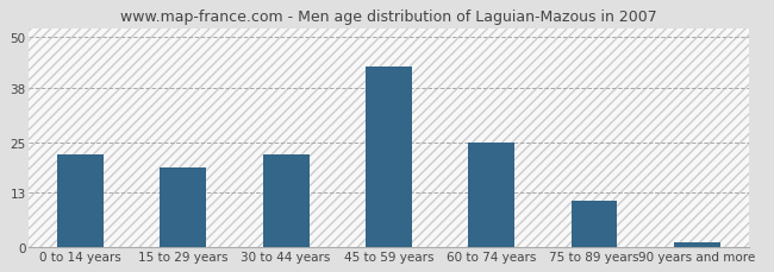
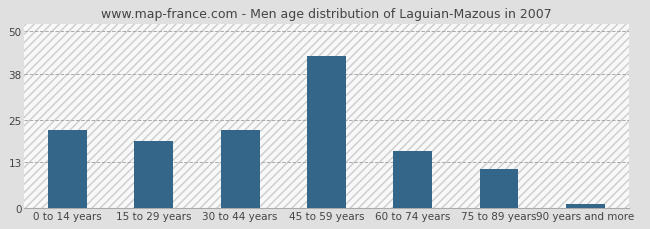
60 to 74 years: 25 -> 16
